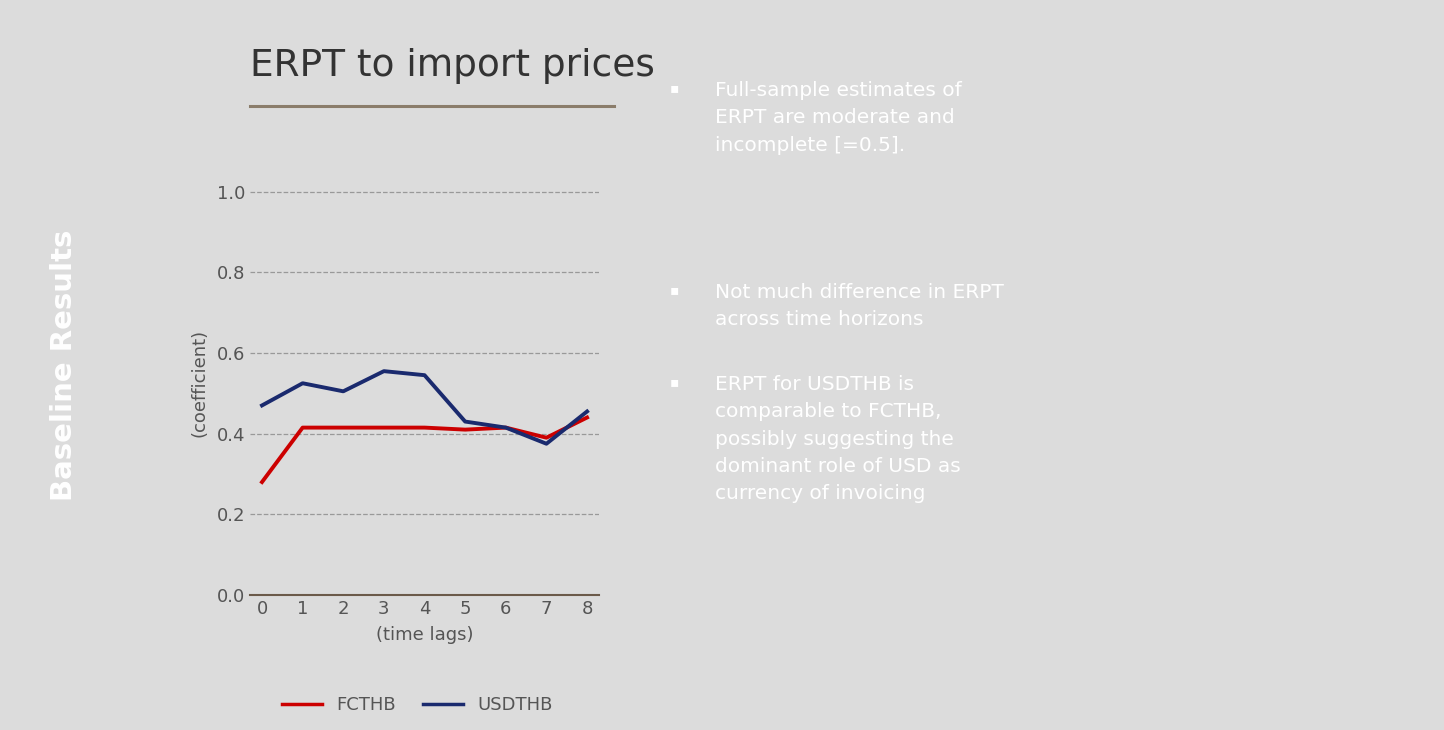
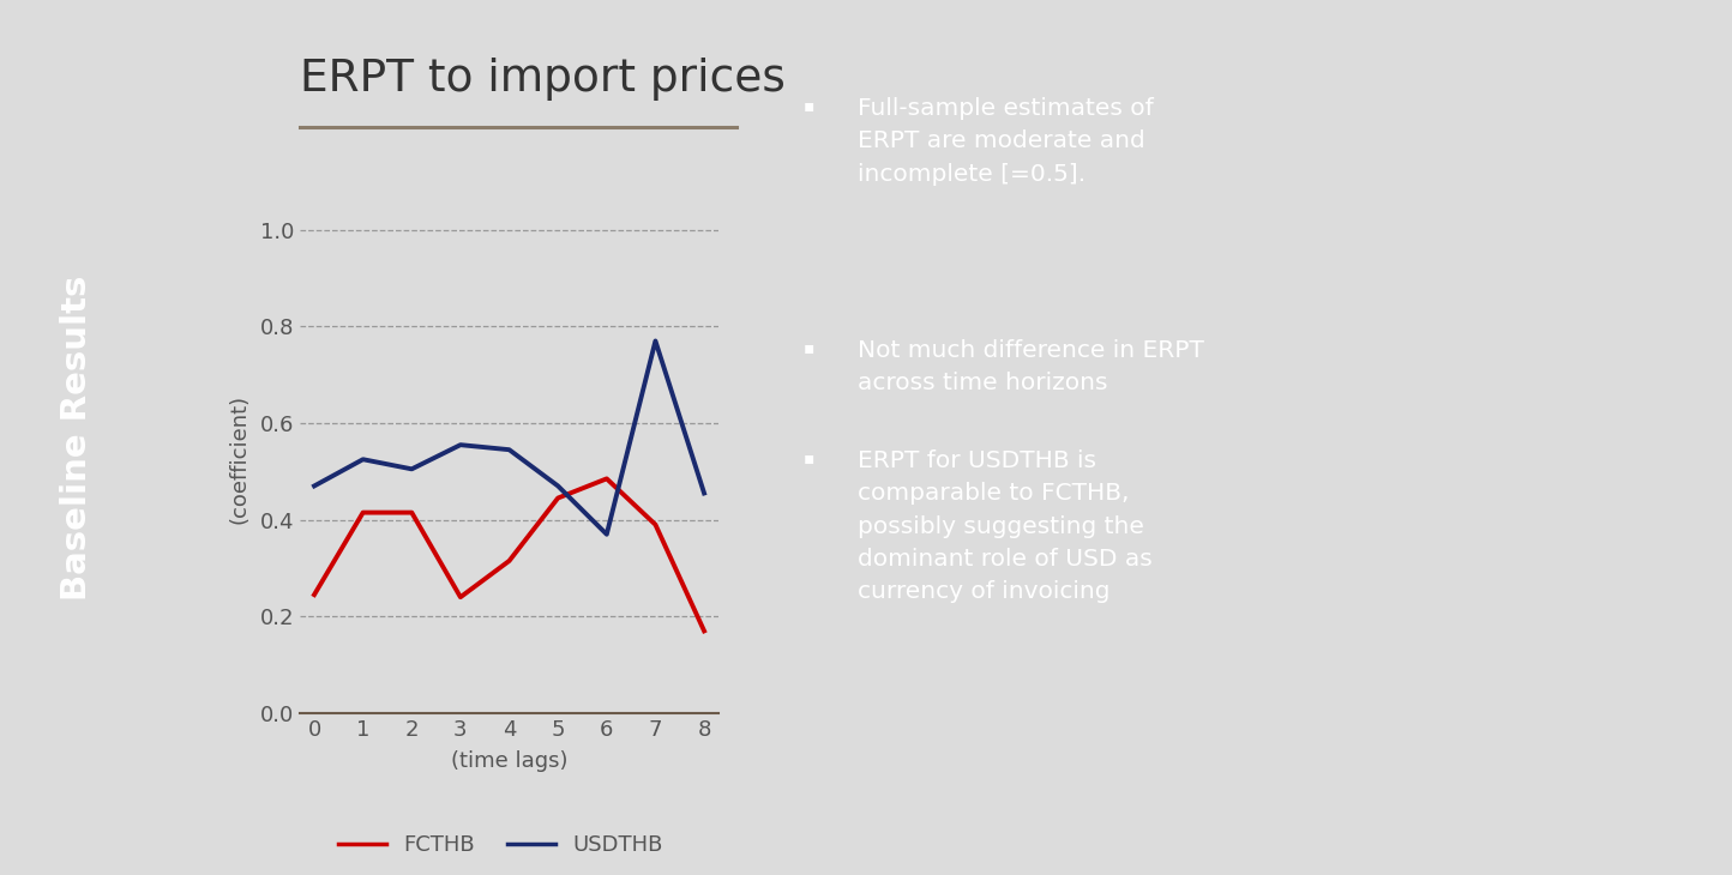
FCTHB/0: 0.280 -> 0.245
FCTHB/3: 0.415 -> 0.240
FCTHB/4: 0.415 -> 0.315
FCTHB/5: 0.410 -> 0.445
USDTHB/5: 0.430 -> 0.470
FCTHB/6: 0.415 -> 0.485
USDTHB/6: 0.415 -> 0.370
USDTHB/7: 0.375 -> 0.770
FCTHB/8: 0.440 -> 0.170
